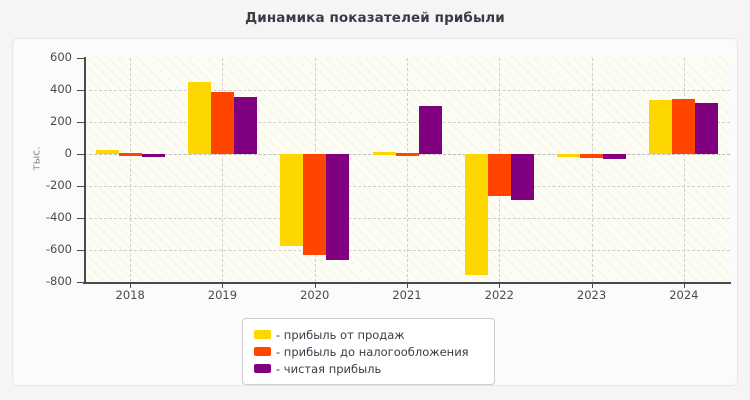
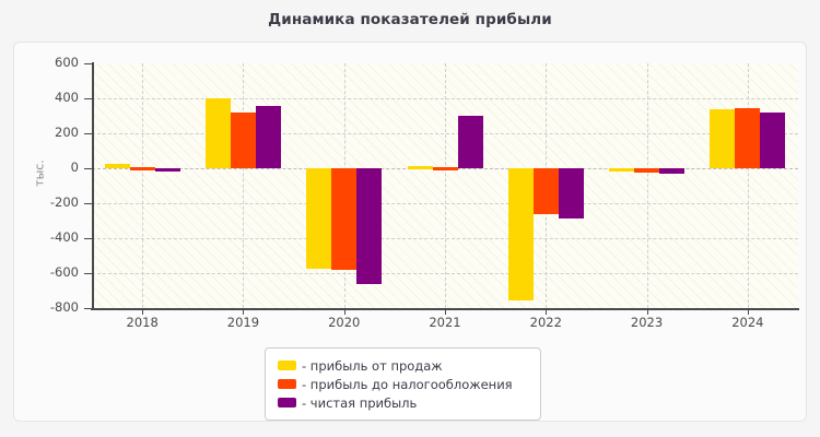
- прибыль от продаж/2019: 450 -> 400
- прибыль до налогообложения/2019: 380 -> 320
- прибыль до налогообложения/2020: -630 -> -580
